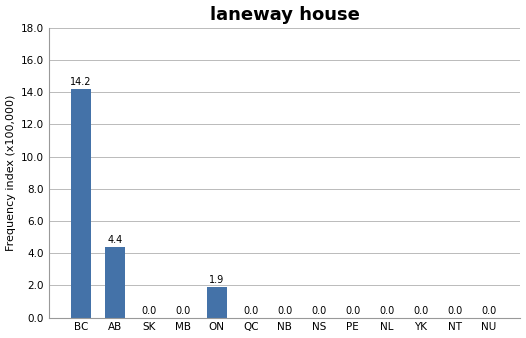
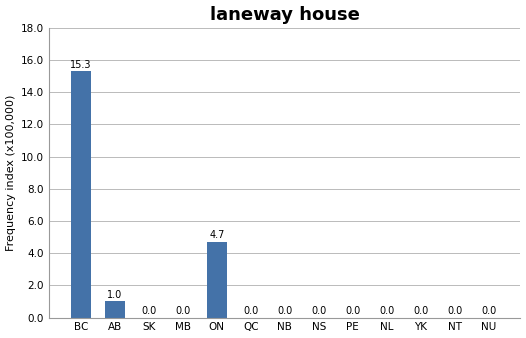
BC: 14.2 -> 15.3
AB: 4.4 -> 1.0
ON: 1.9 -> 4.7
